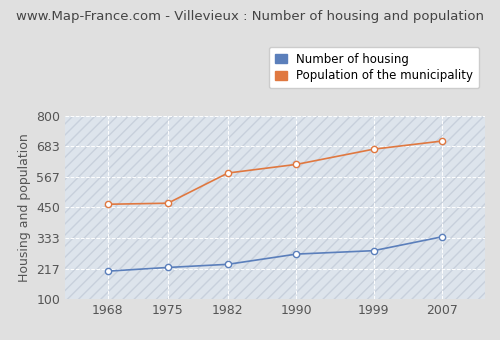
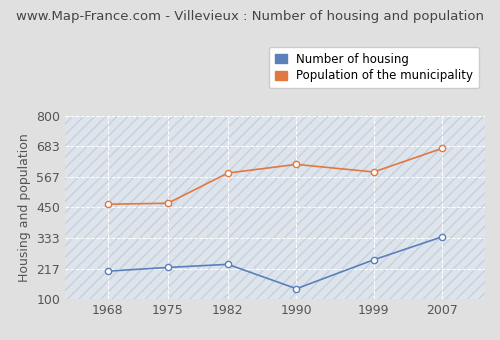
Number of housing/1990: 272 -> 140
Number of housing/1999: 285 -> 250
Population of the municipality/1999: 672 -> 585
Population of the municipality/2007: 703 -> 675
